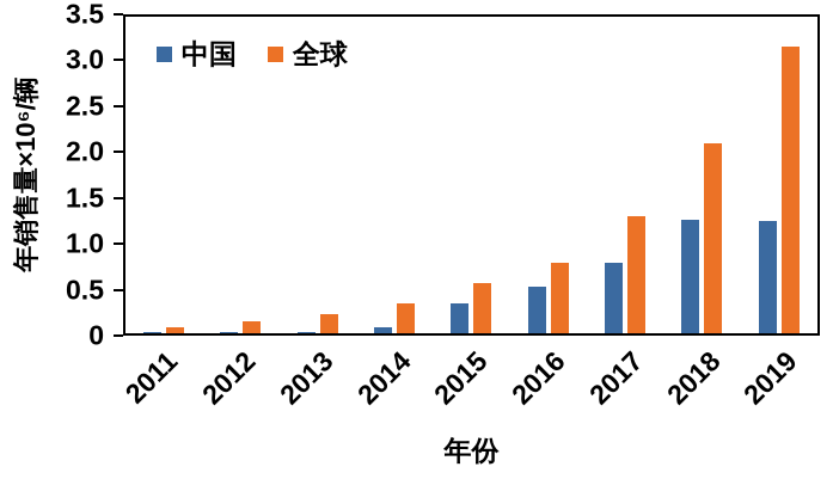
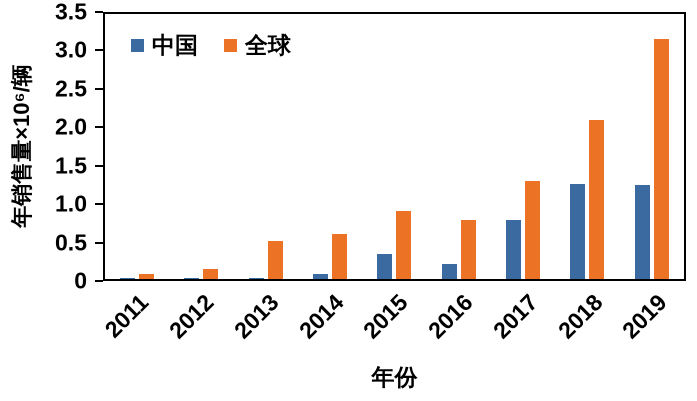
全球/2013: 0.2 -> 0.5
全球/2014: 0.3 -> 0.6
全球/2015: 0.6 -> 0.9
中国/2016: 0.5 -> 0.2
